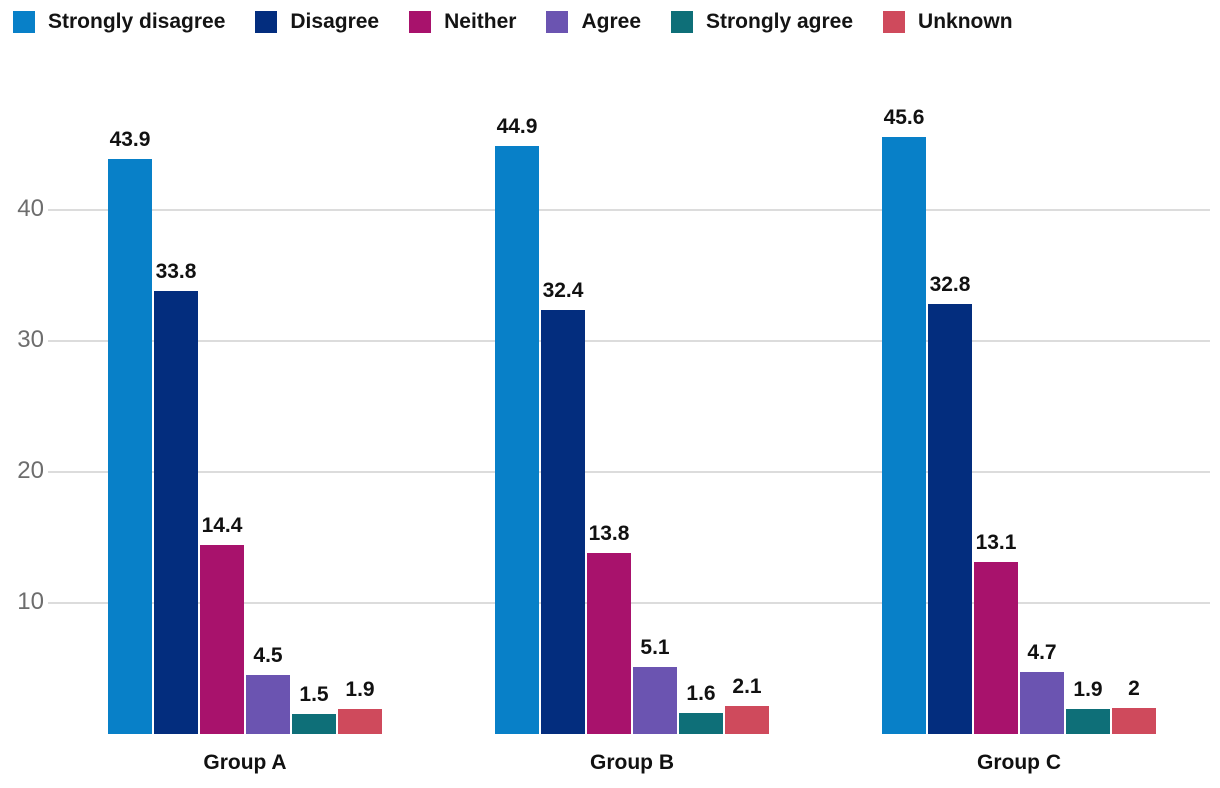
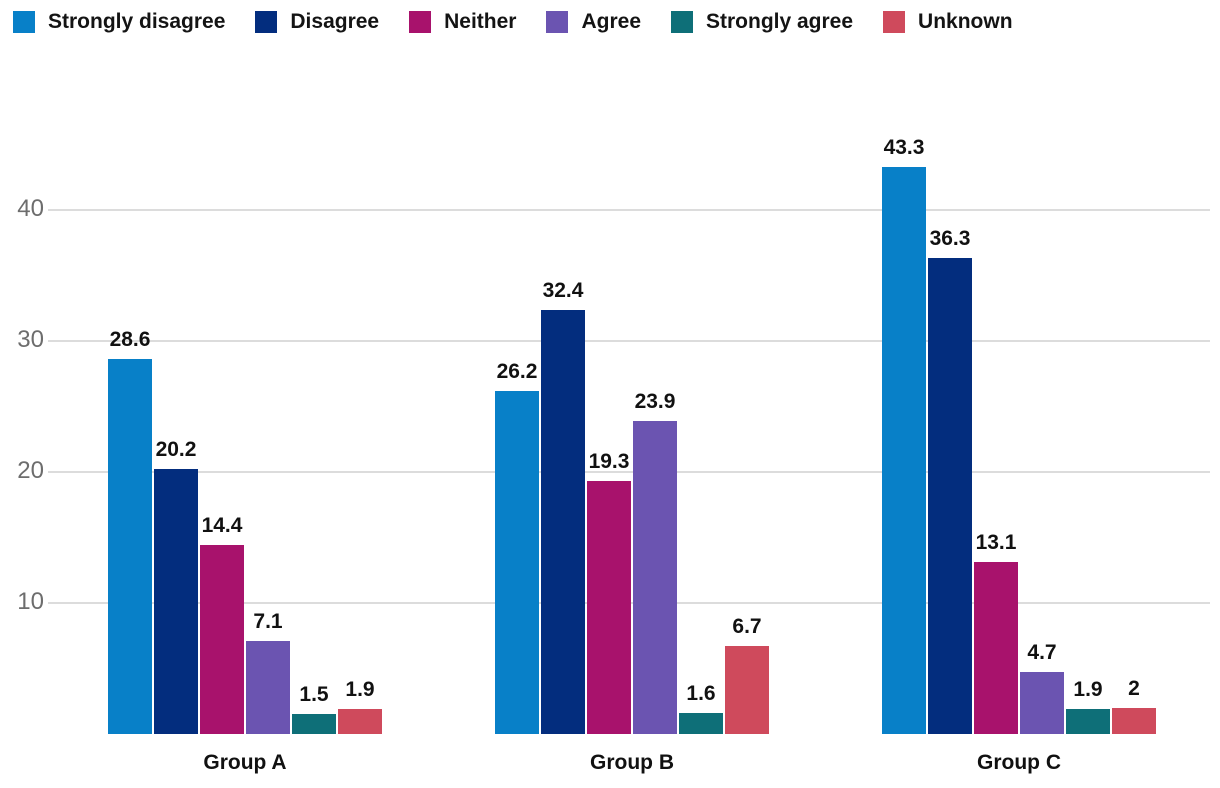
Strongly disagree/Group A: 43.9 -> 28.6
Disagree/Group A: 33.8 -> 20.2
Agree/Group A: 4.5 -> 7.1
Strongly disagree/Group B: 44.9 -> 26.2
Neither/Group B: 13.8 -> 19.3
Agree/Group B: 5.1 -> 23.9
Unknown/Group B: 2.1 -> 6.7
Strongly disagree/Group C: 45.6 -> 43.3
Disagree/Group C: 32.8 -> 36.3
